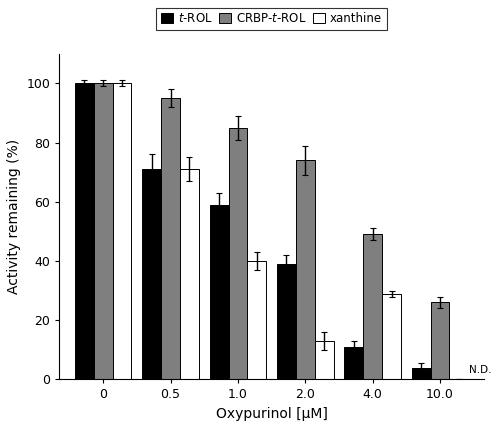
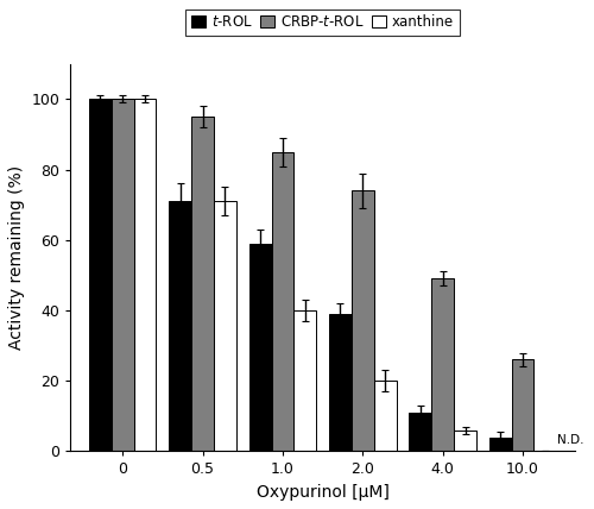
xanthine/2.0: 13 -> 20
xanthine/4.0: 29 -> 6
